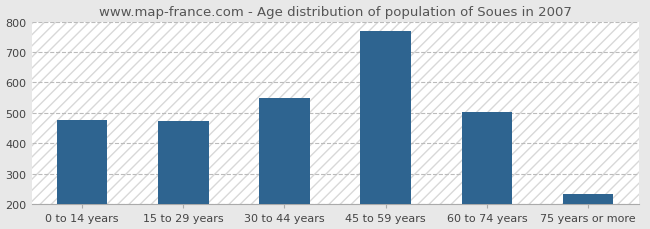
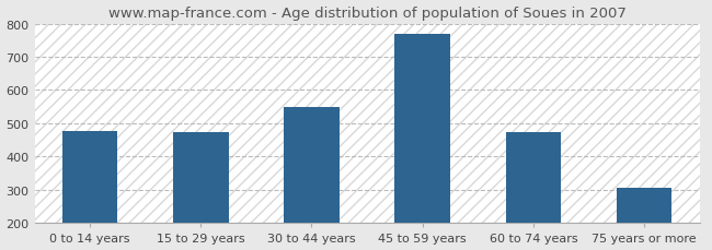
60 to 74 years: 504 -> 475
75 years or more: 235 -> 305
